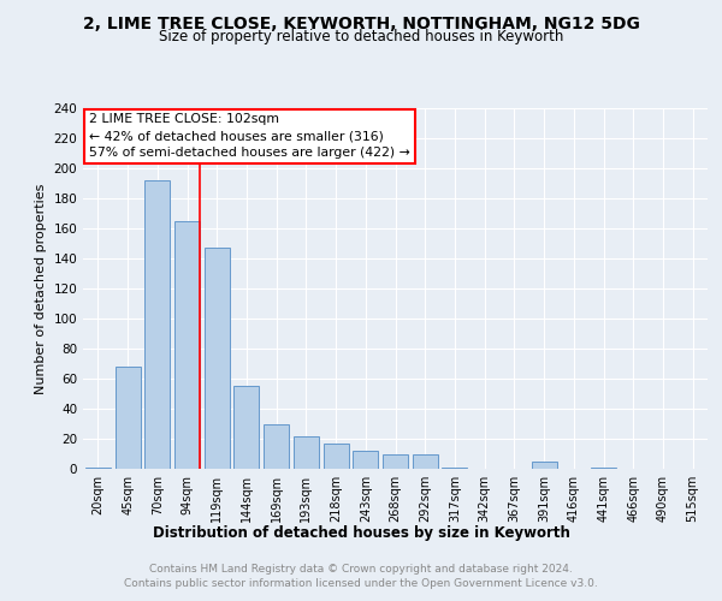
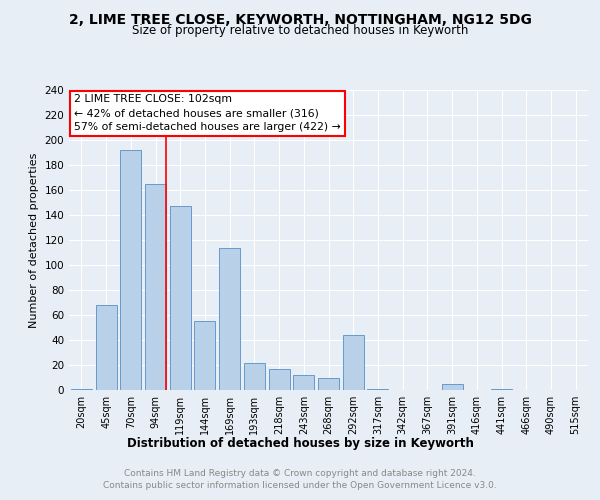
169sqm: 30 -> 114
292sqm: 10 -> 44
